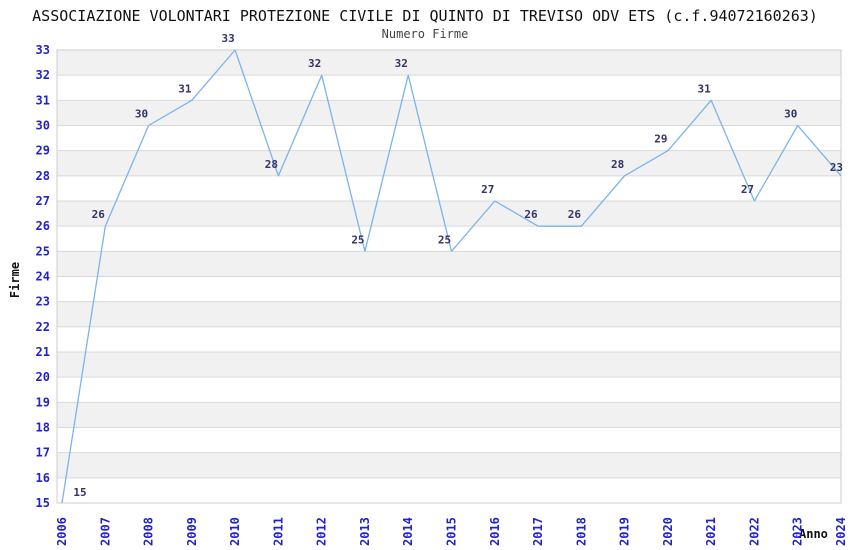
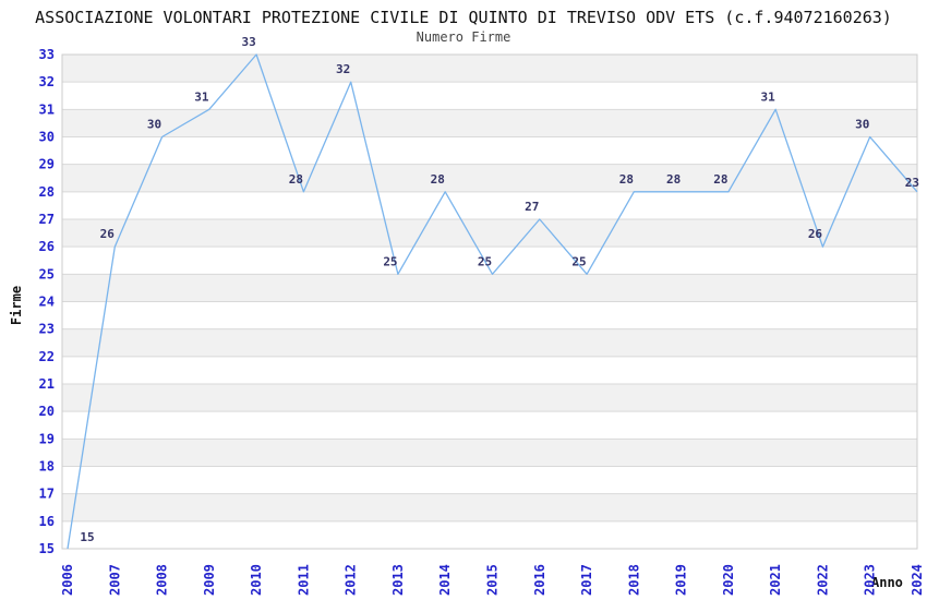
2014: 32 -> 28
2017: 26 -> 25
2018: 26 -> 28
2020: 29 -> 28
2022: 27 -> 26
